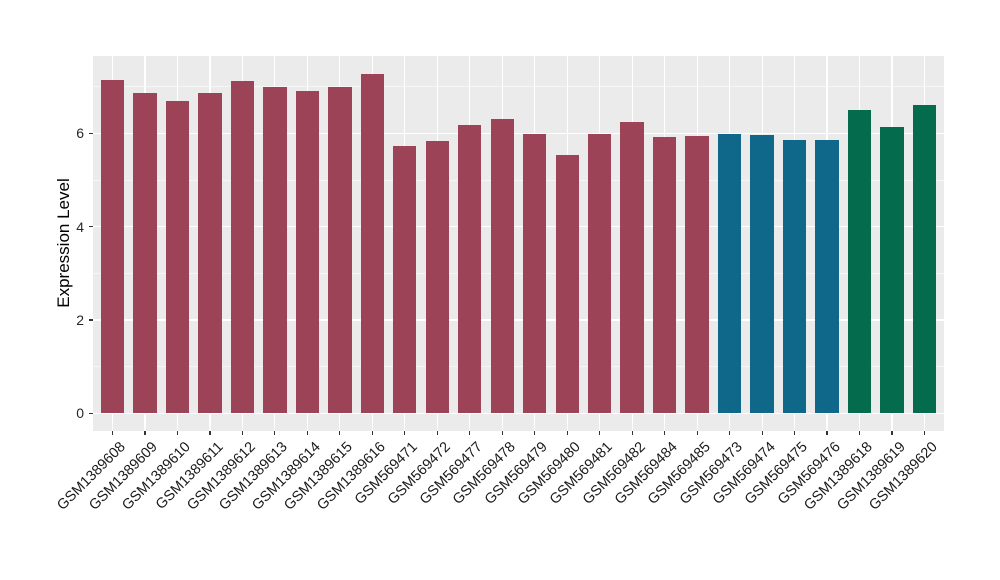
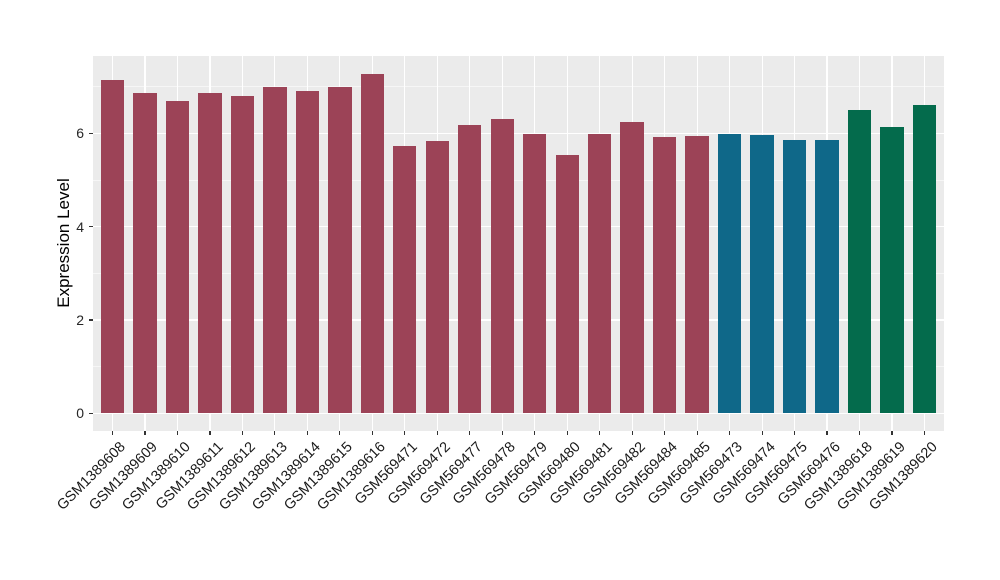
GSM1389612: 7.1 -> 6.8
